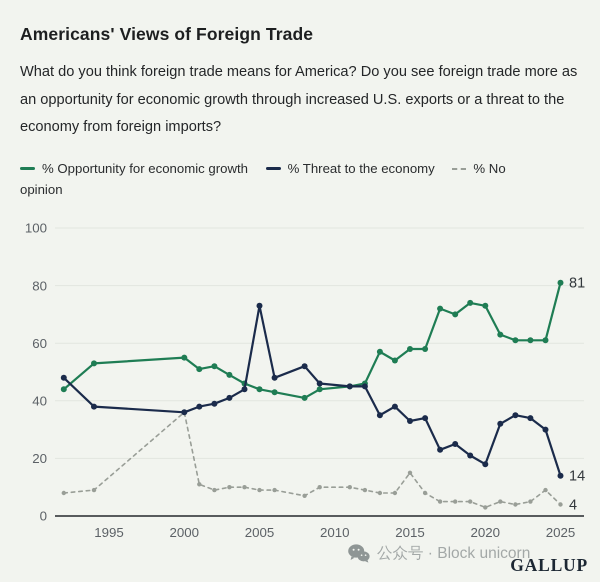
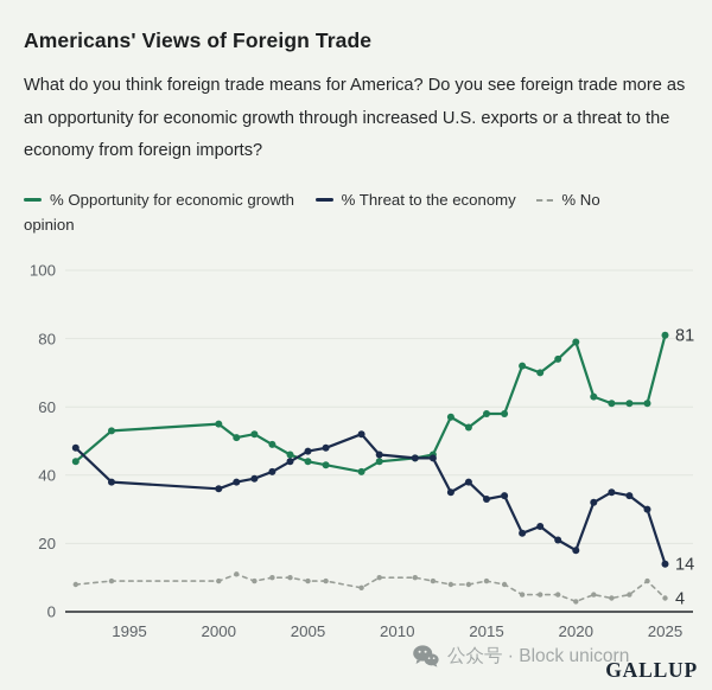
% No opinion/2000: 36 -> 9
% Threat to the economy/2005: 73 -> 47
% No opinion/2015: 15 -> 9
% Opportunity for economic growth/2020: 73 -> 79
